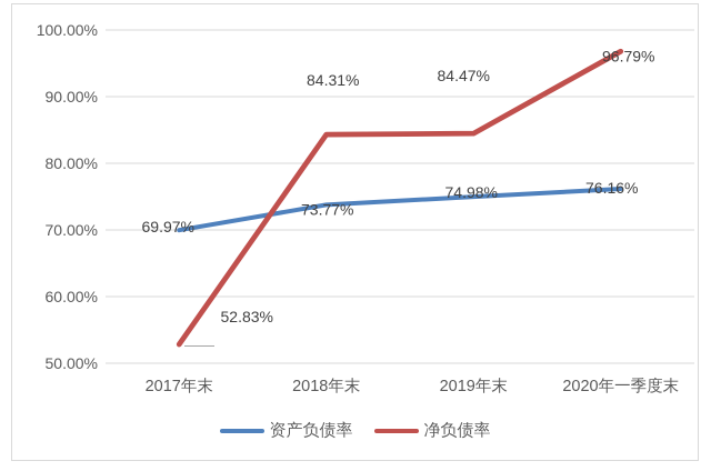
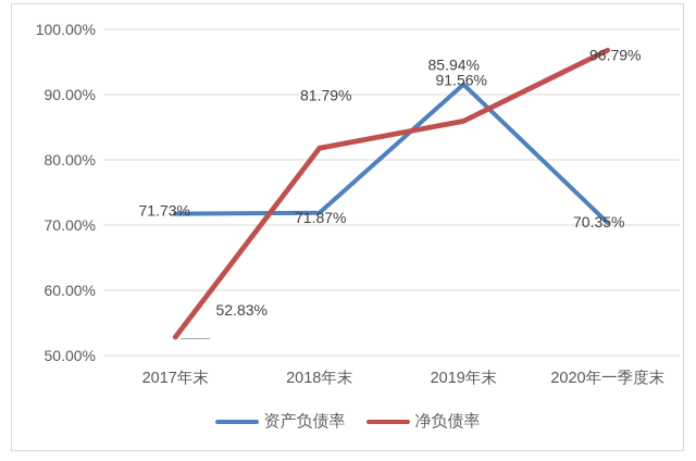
资产负债率/2017年末: 69.97% -> 71.73%
资产负债率/2018年末: 73.77% -> 71.87%
净负债率/2018年末: 84.31% -> 81.79%
资产负债率/2019年末: 74.98% -> 91.56%
净负债率/2019年末: 84.47% -> 85.94%
资产负债率/2020年一季度末: 76.16% -> 70.35%
